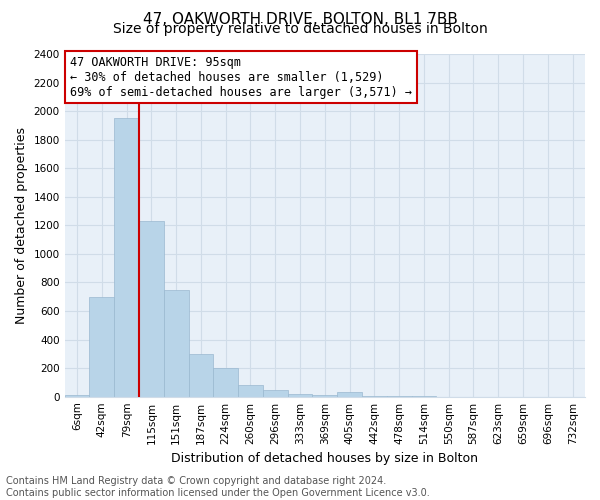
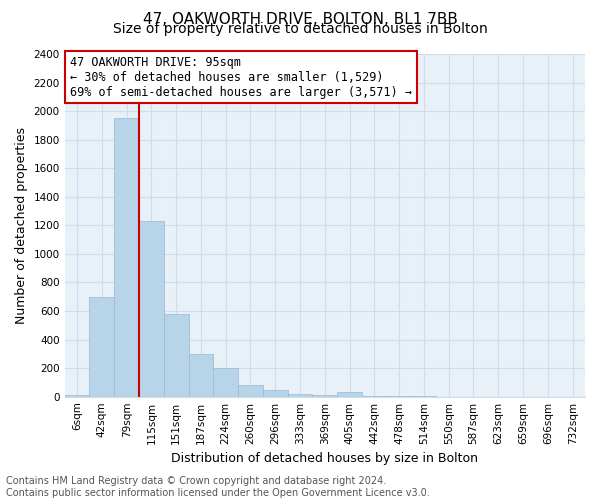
151sqm: 750 -> 580
